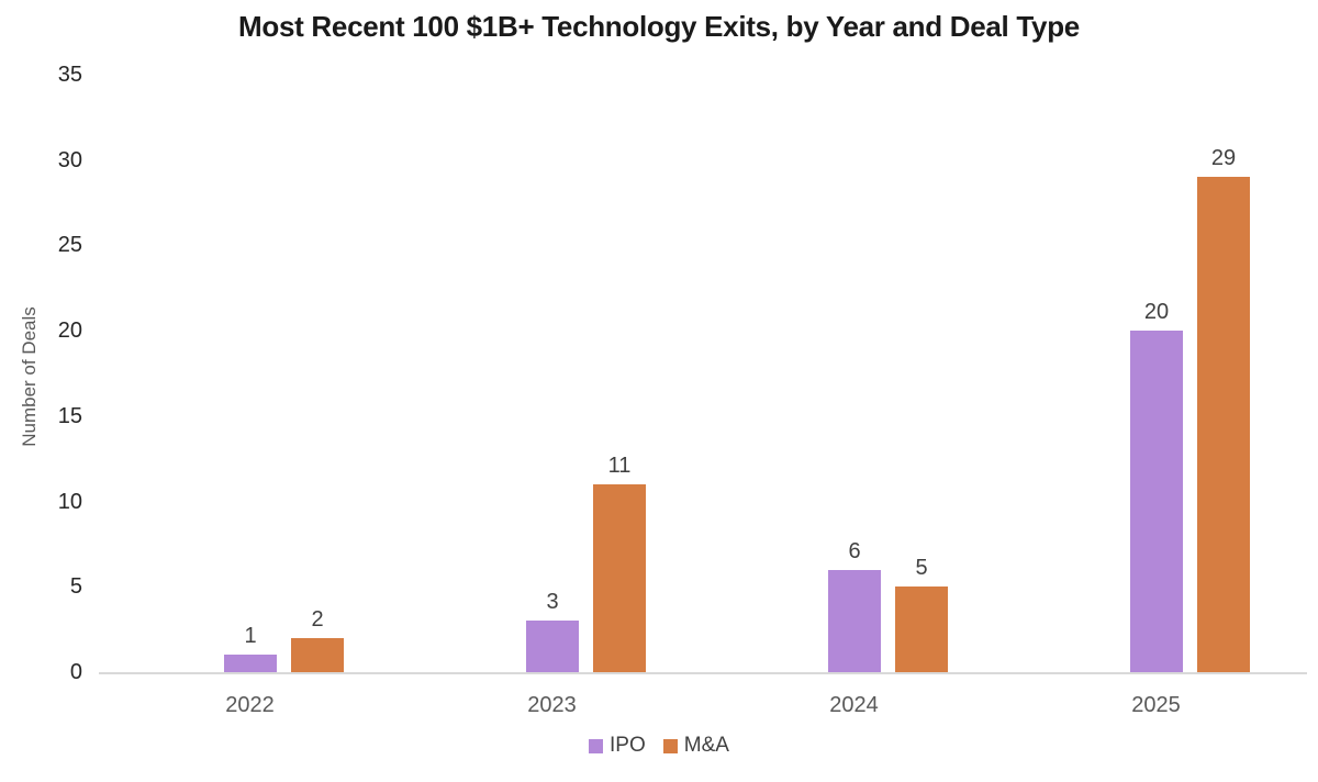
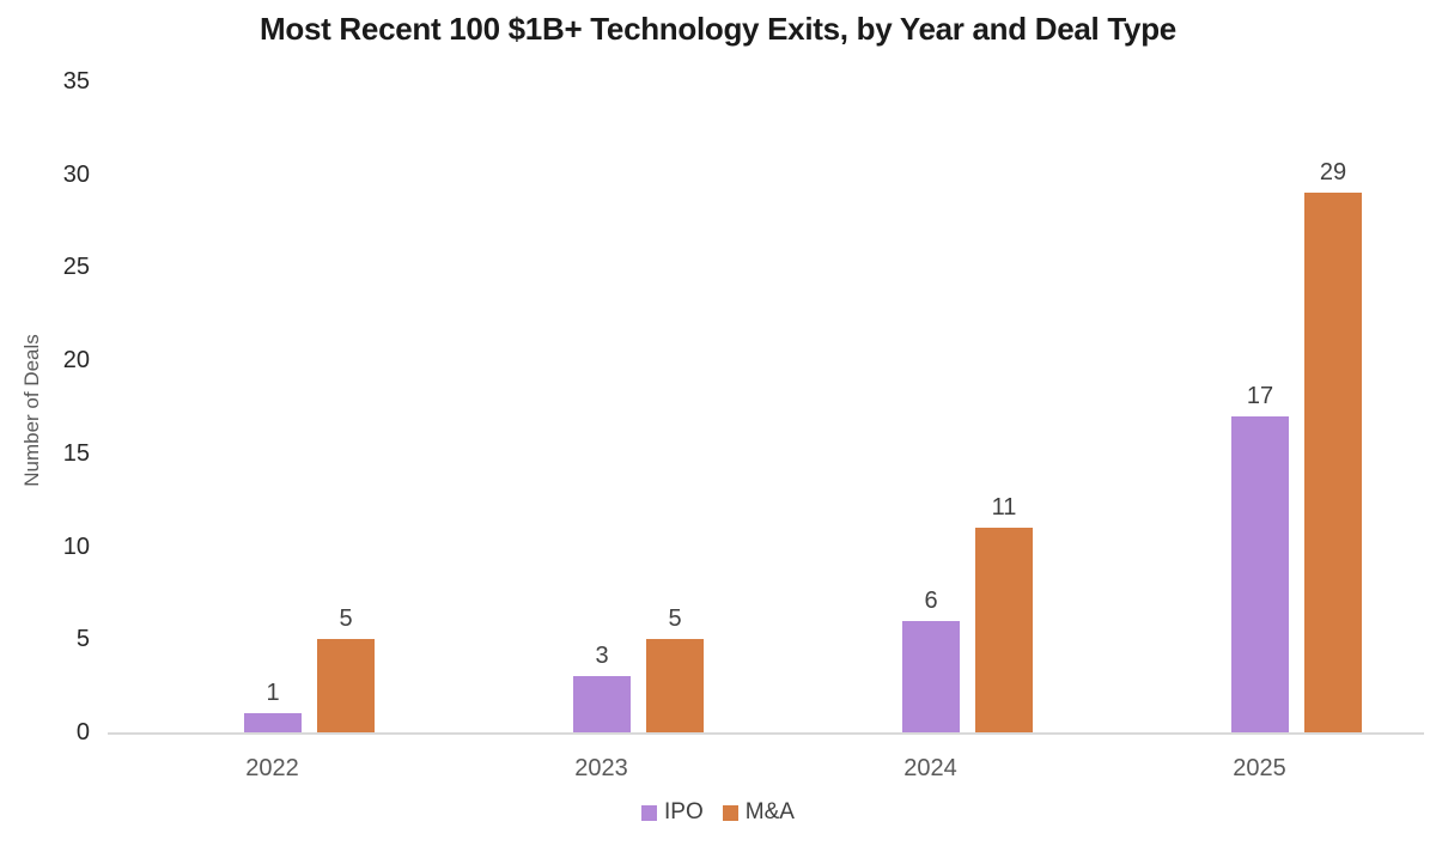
M&A/2022: 2 -> 5
M&A/2023: 11 -> 5
M&A/2024: 5 -> 11
IPO/2025: 20 -> 17
